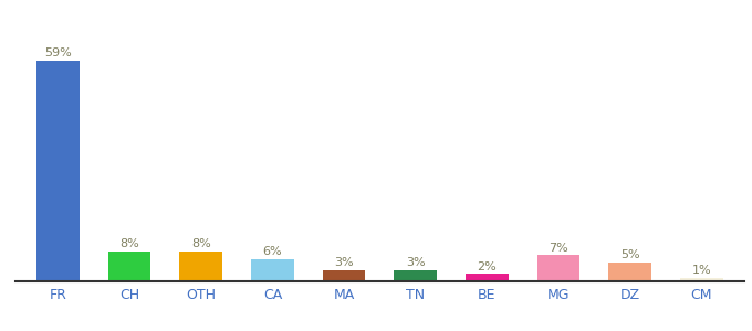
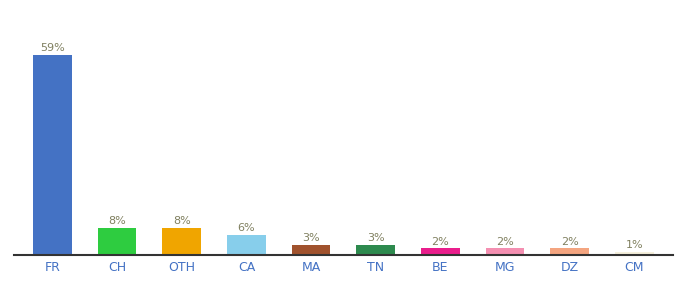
MG: 7% -> 2%
DZ: 5% -> 2%
